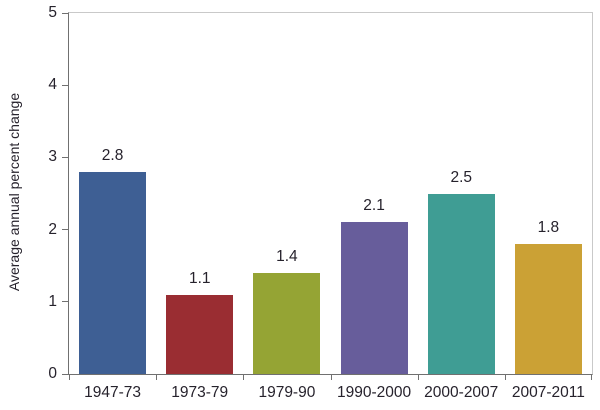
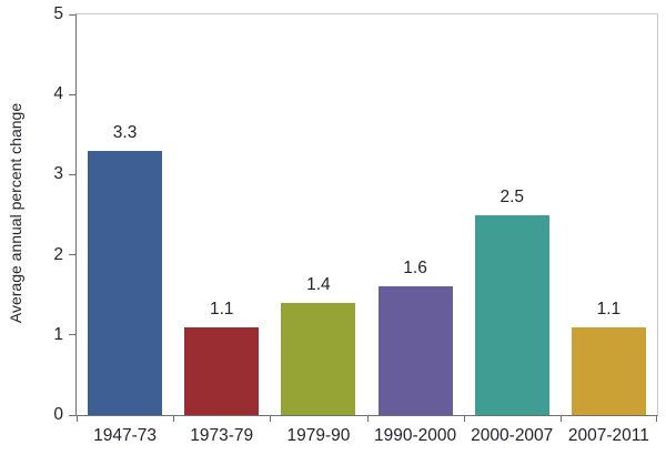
1947-73: 2.8 -> 3.3
1990-2000: 2.1 -> 1.6
2007-2011: 1.8 -> 1.1
